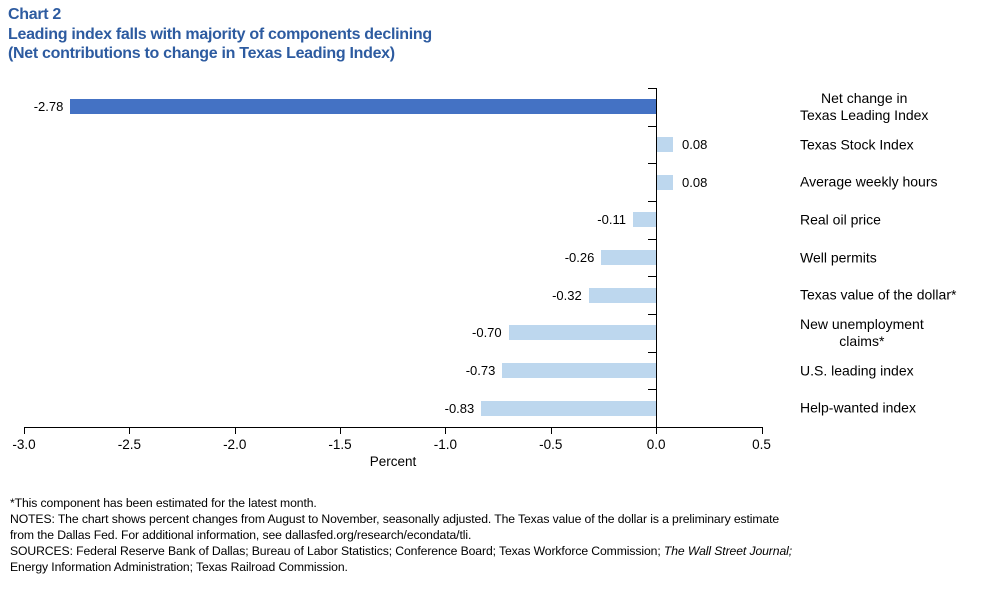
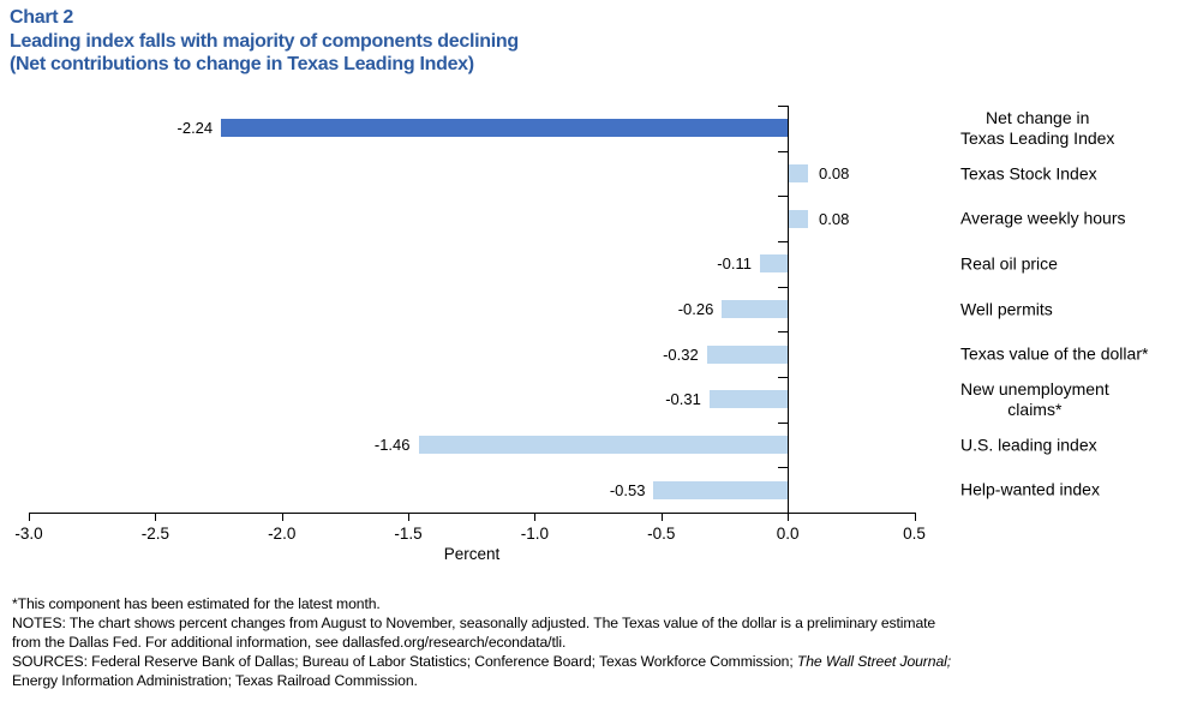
Net change in Texas Leading Index: -2.78 -> -2.24
New unemployment claims*: -0.70 -> -0.31
U.S. leading index: -0.73 -> -1.46
Help-wanted index: -0.83 -> -0.53
